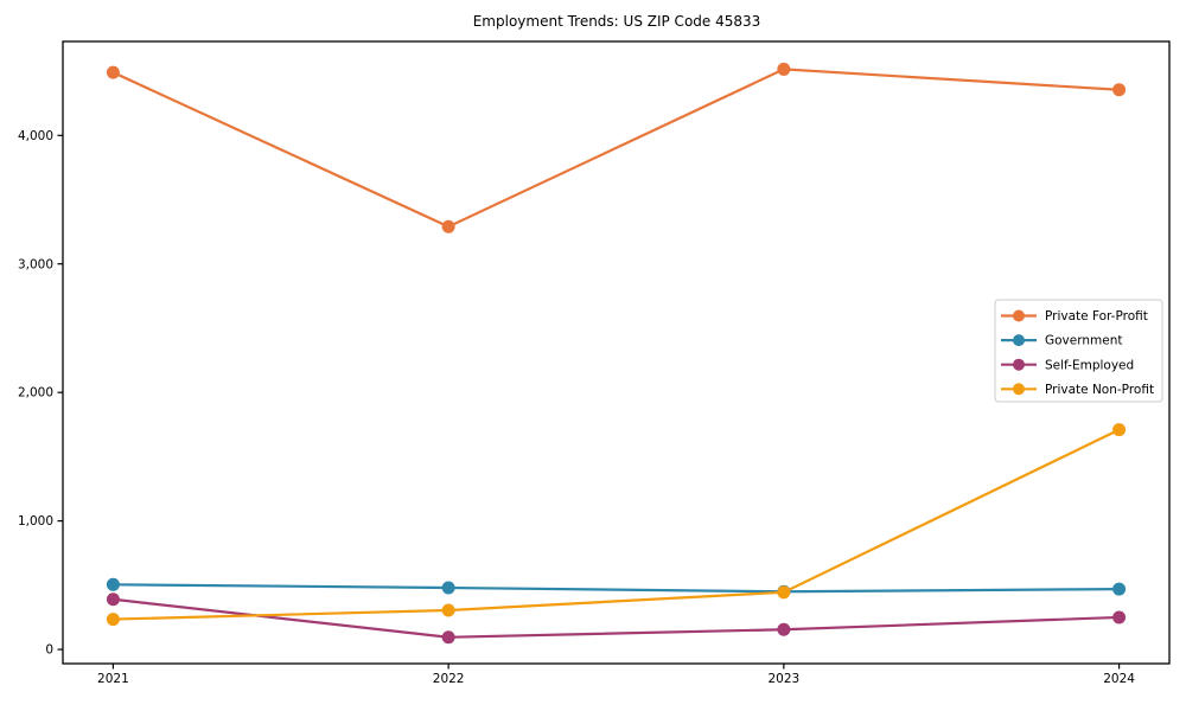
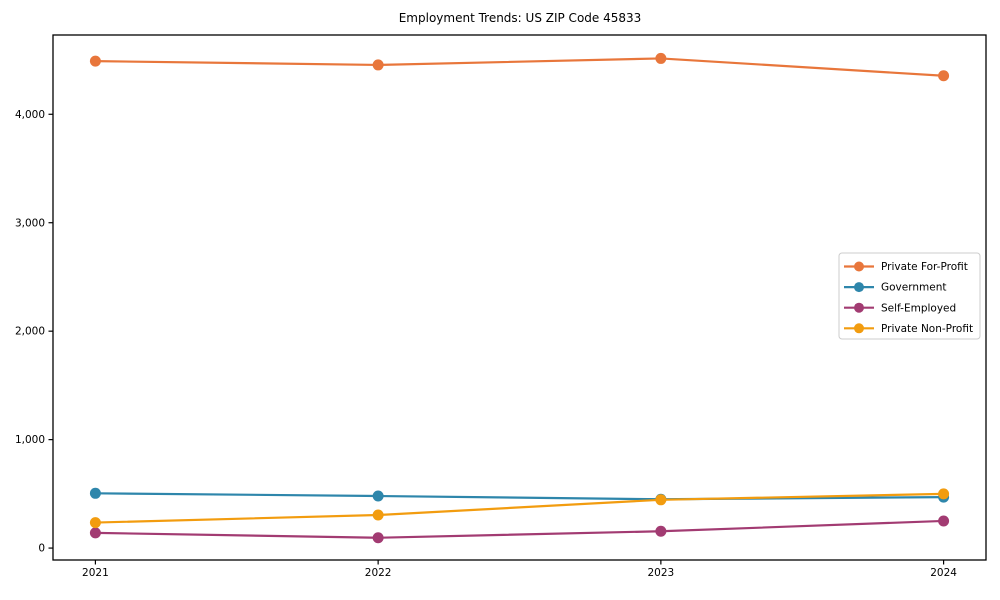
Self-Employed/2021: 390 -> 140
Private For-Profit/2022: 3290 -> 4460
Private Non-Profit/2024: 1710 -> 500
